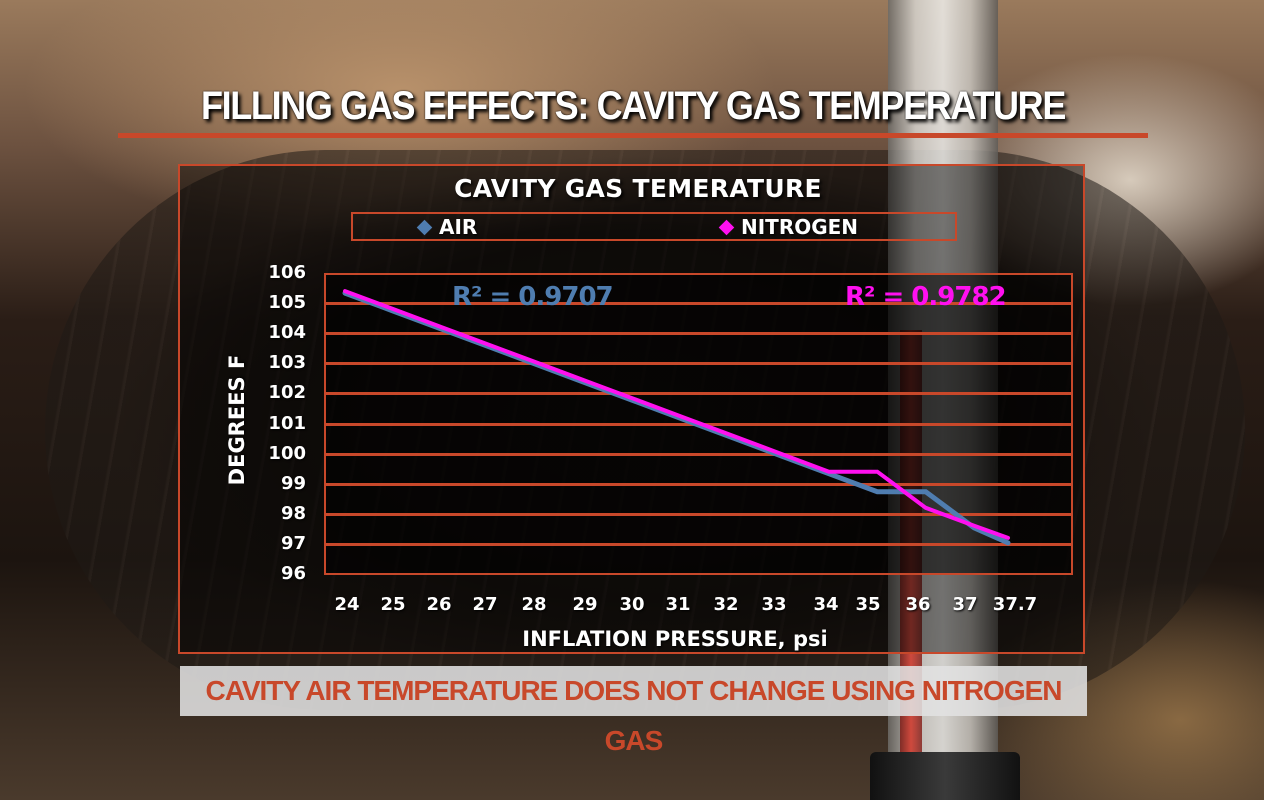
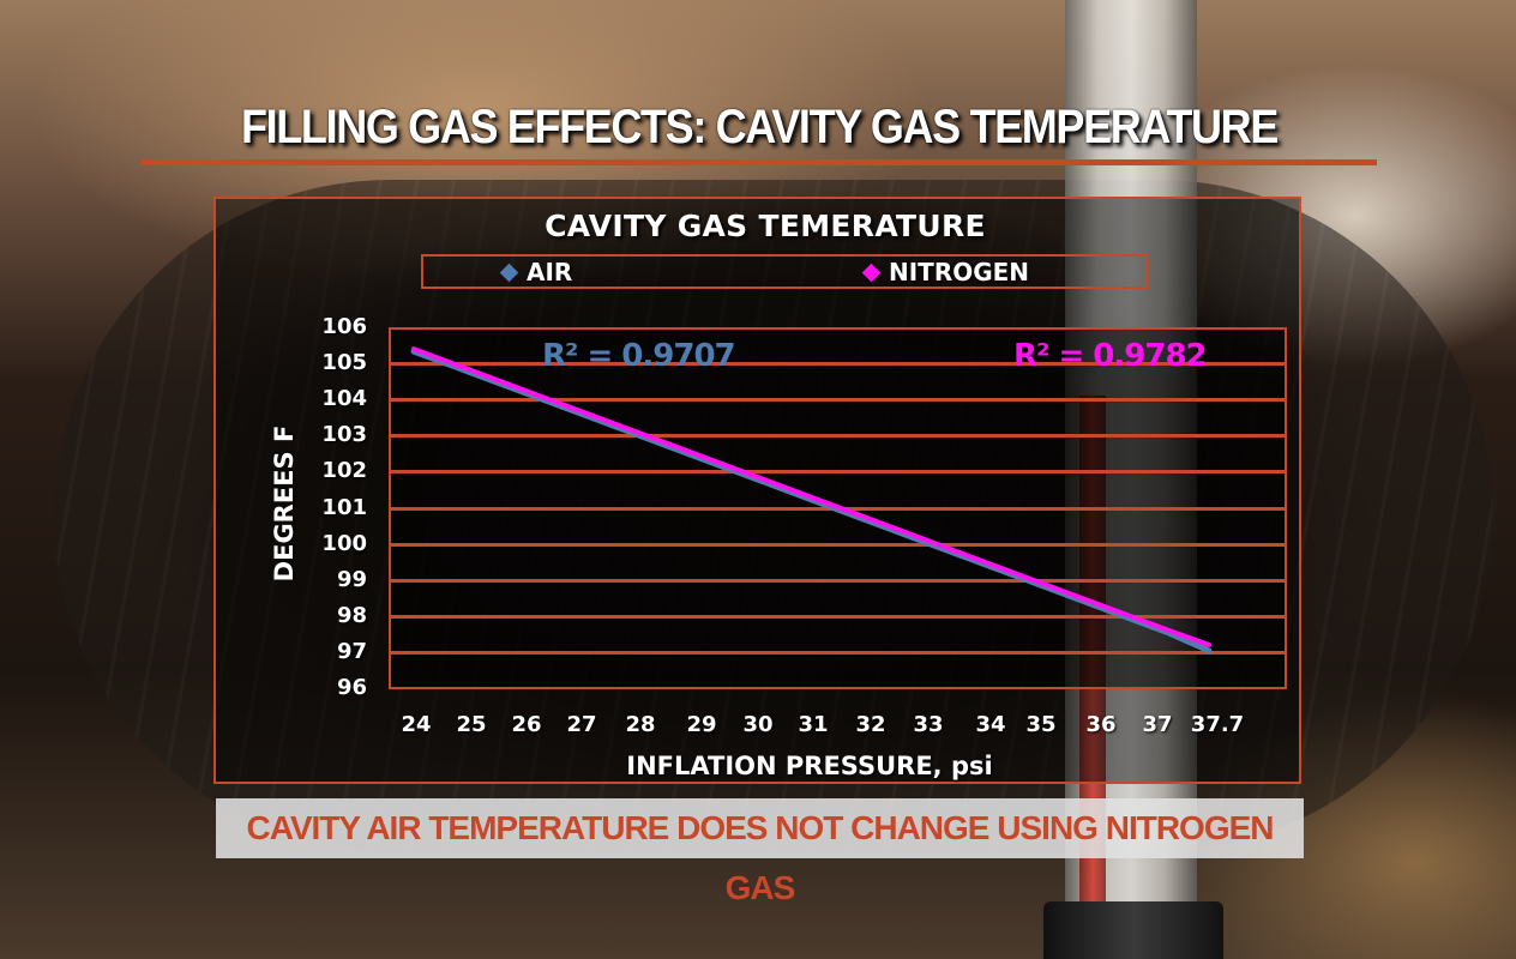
NITROGEN/35: 99.4 -> 98.8
AIR/36: 98.8 -> 98.2
